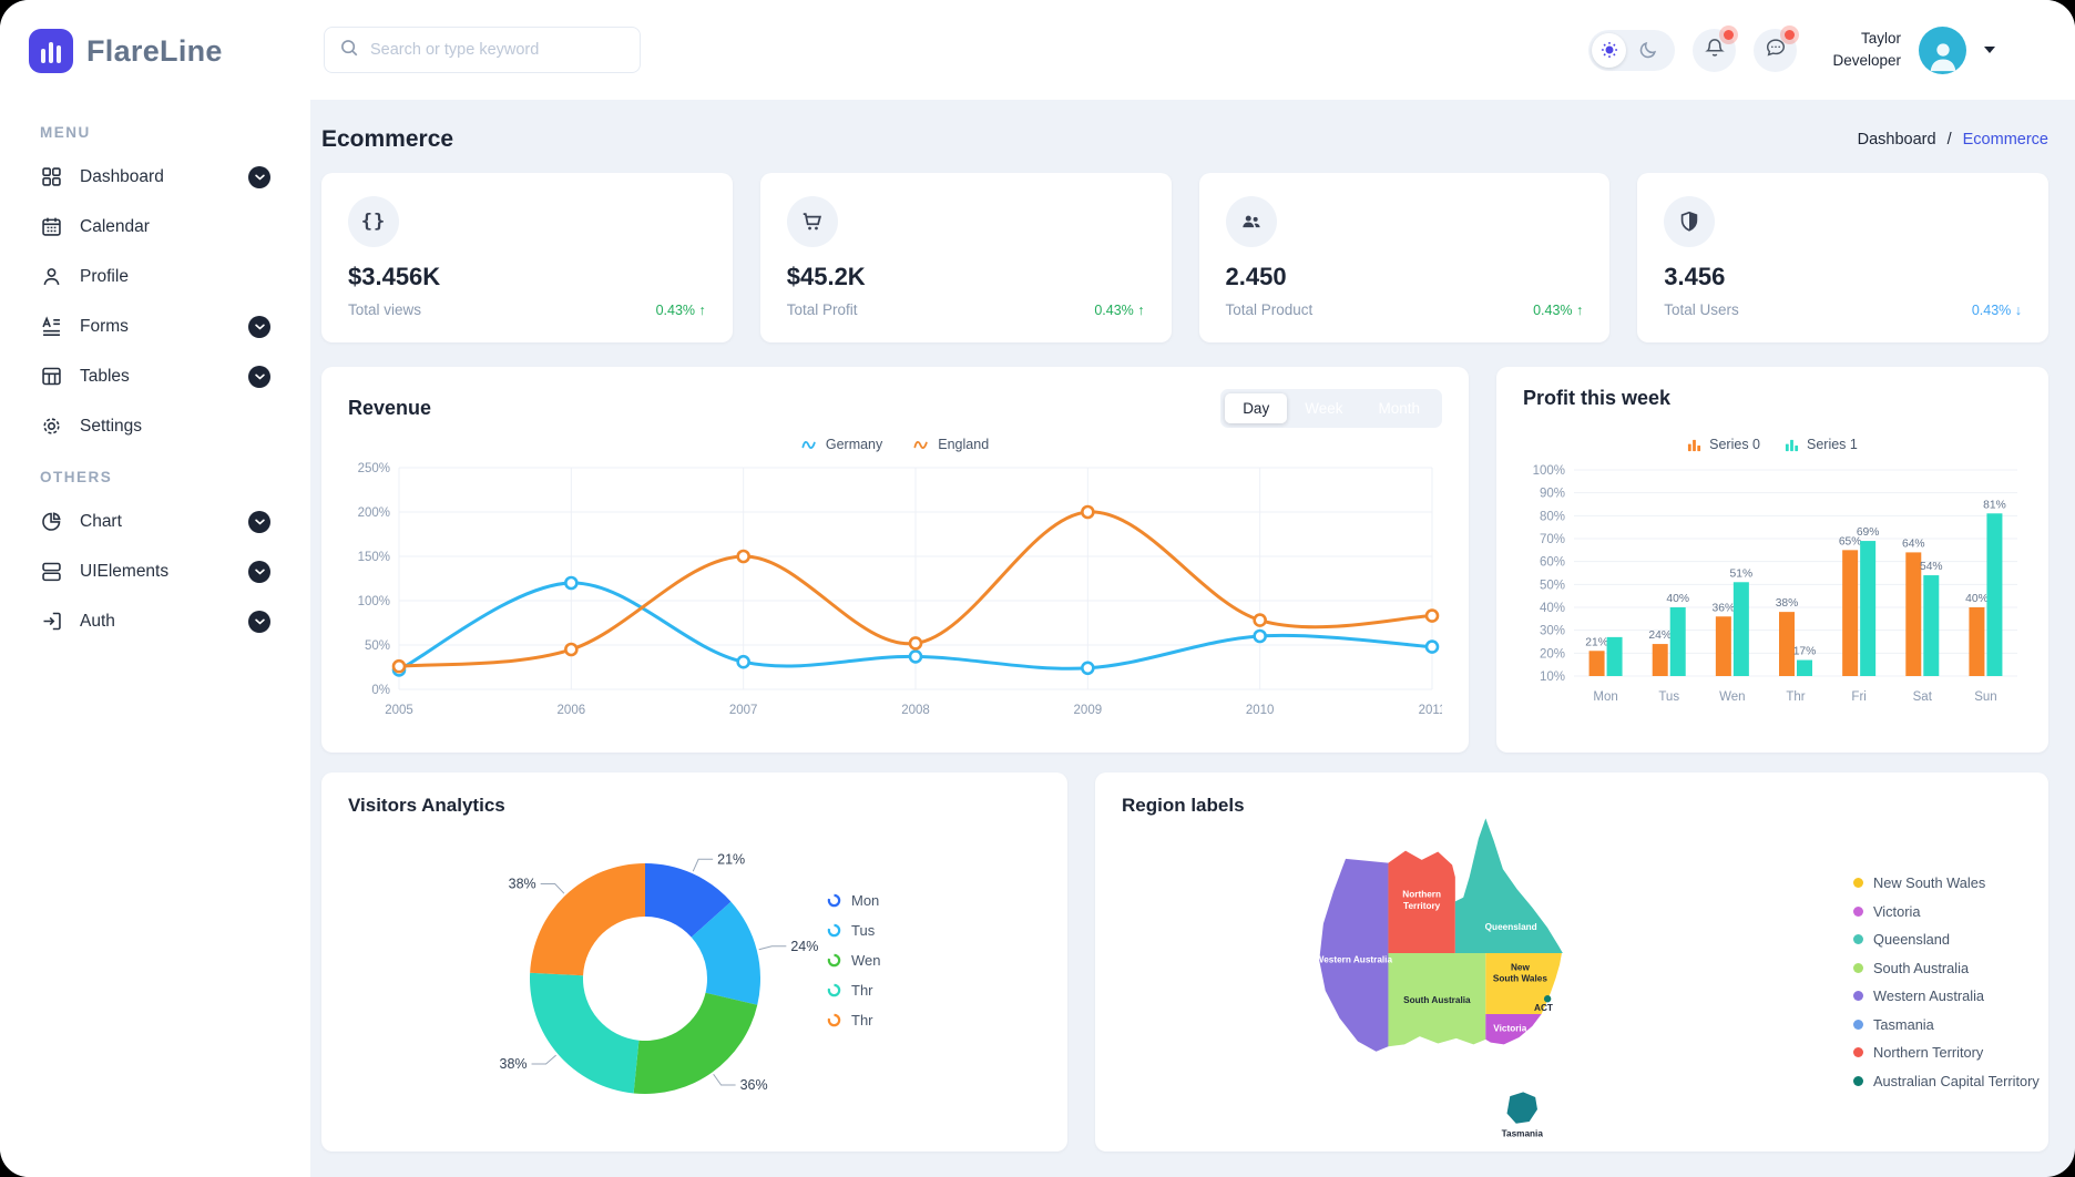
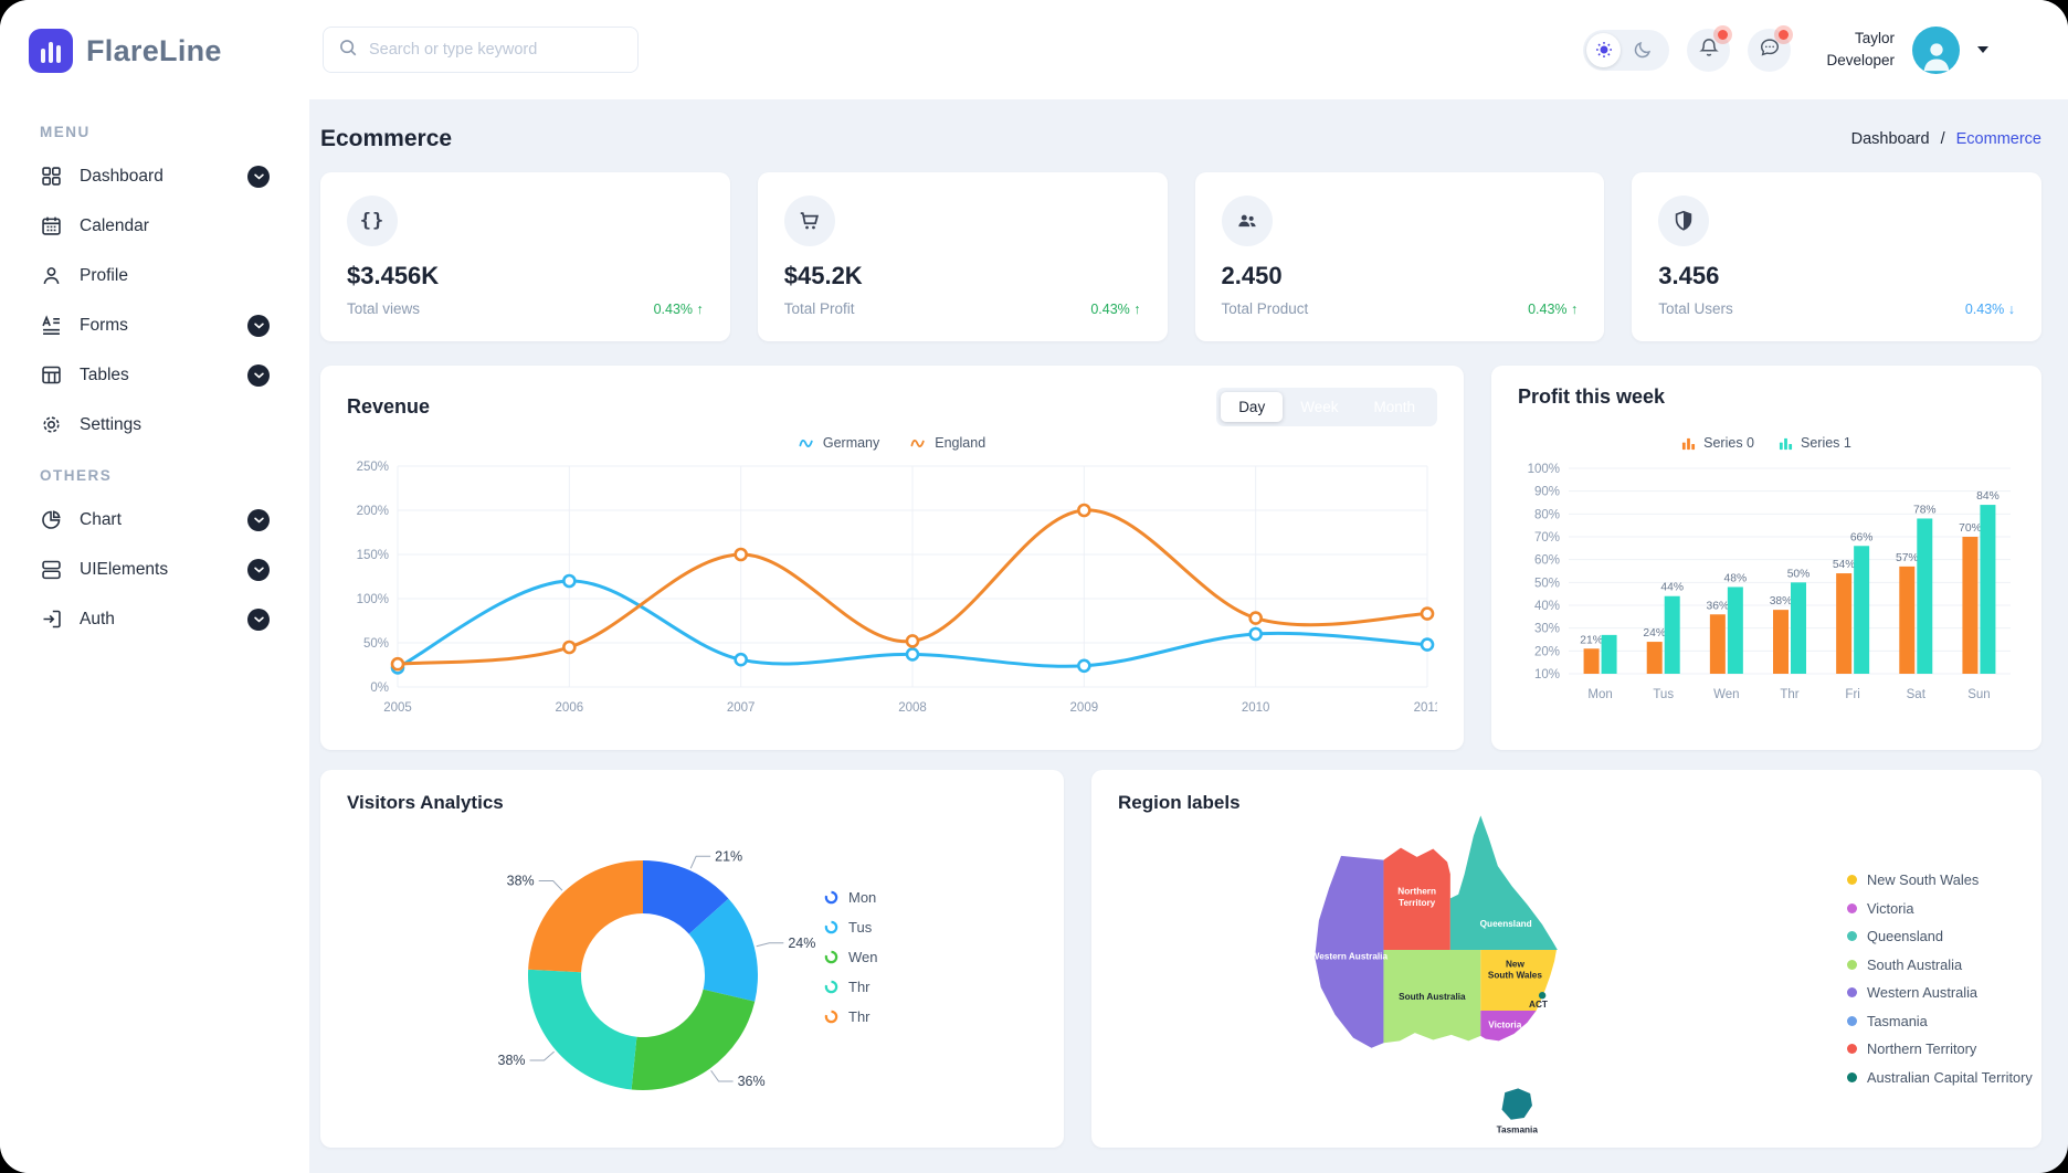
Profit this week/Series 1/Tus: 40% -> 44%
Profit this week/Series 1/Wen: 51% -> 48%
Profit this week/Series 1/Thr: 17% -> 50%
Profit this week/Series 0/Fri: 65% -> 54%
Profit this week/Series 1/Fri: 69% -> 66%
Profit this week/Series 0/Sat: 64% -> 57%
Profit this week/Series 1/Sat: 54% -> 78%
Profit this week/Series 0/Sun: 40% -> 70%
Profit this week/Series 1/Sun: 81% -> 84%
